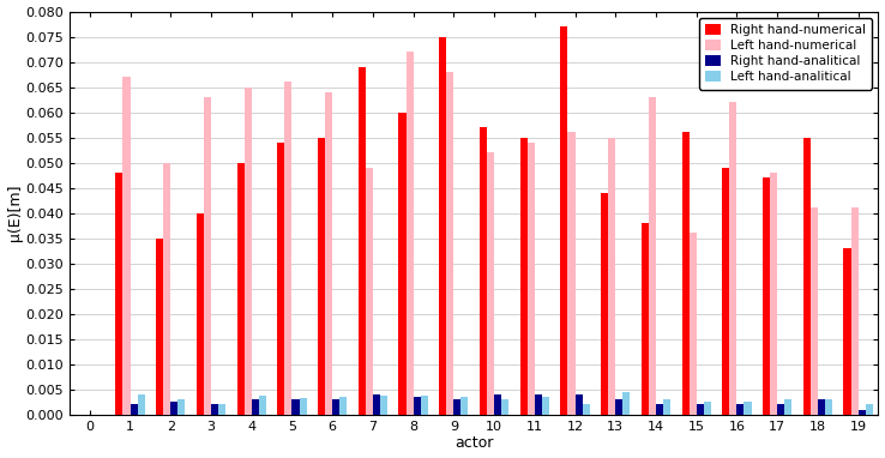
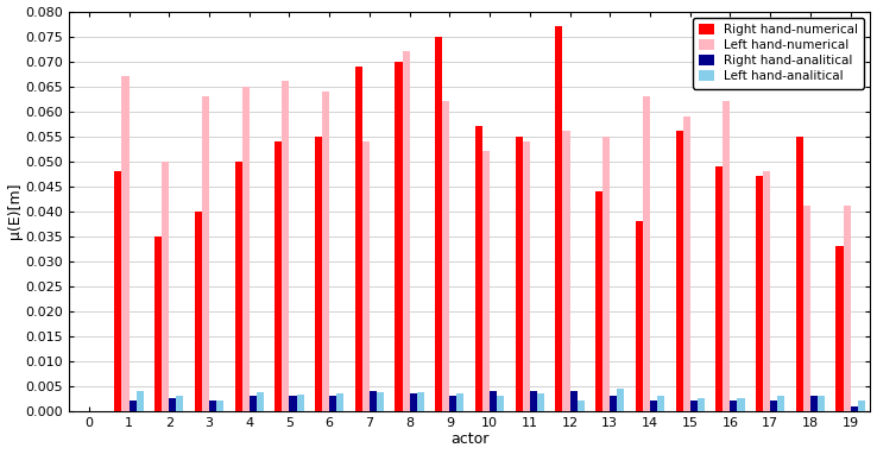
Left hand-numerical/7: 0.049 -> 0.054
Right hand-numerical/8: 0.060 -> 0.070
Left hand-numerical/9: 0.068 -> 0.062
Left hand-numerical/15: 0.036 -> 0.059
